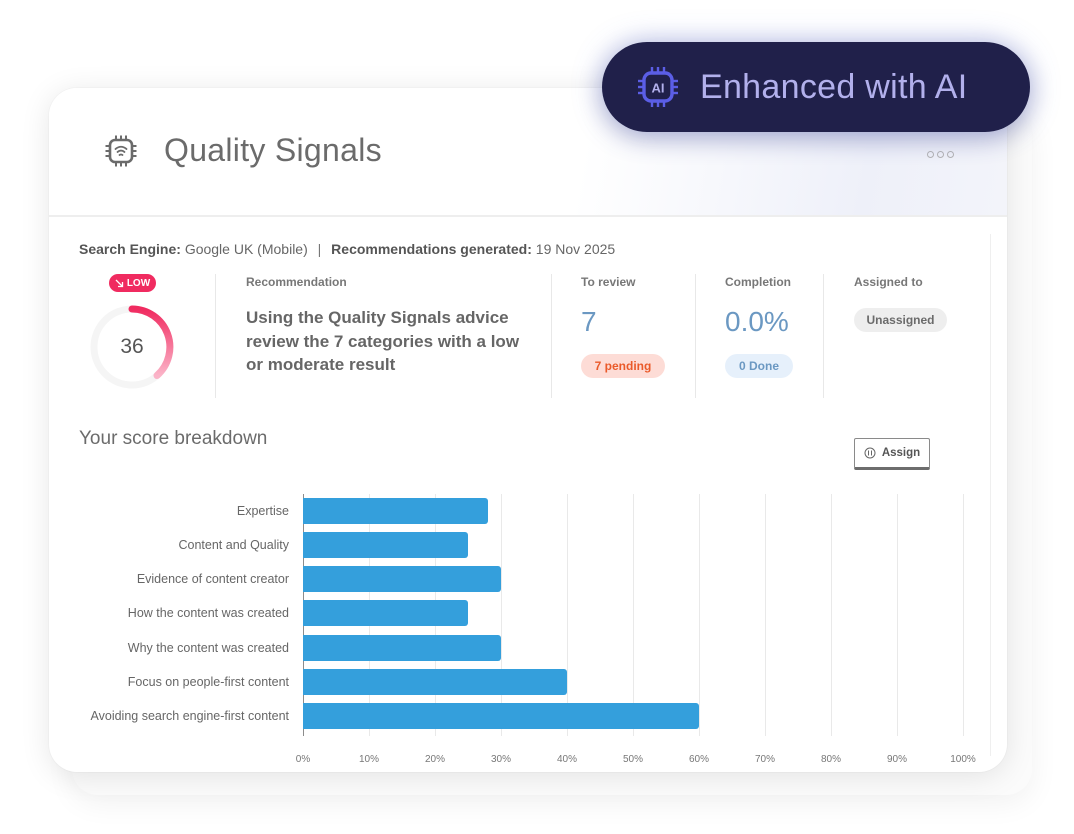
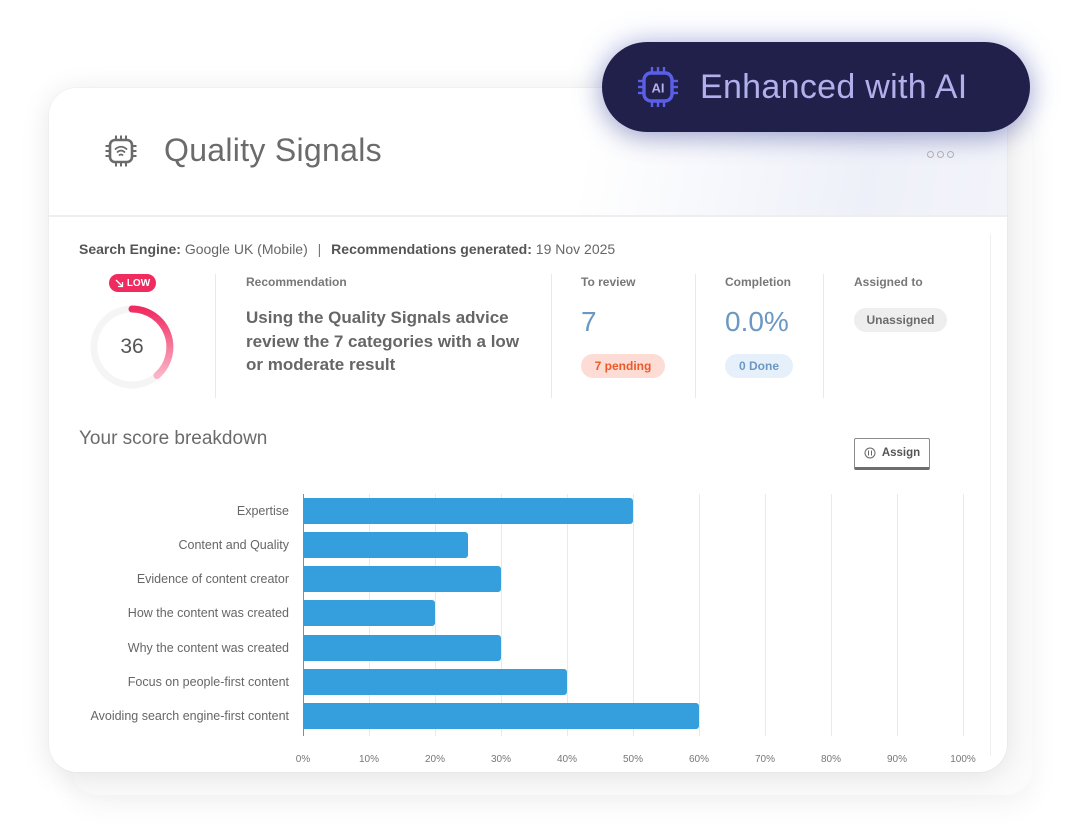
Expertise: 28% -> 50%
How the content was created: 25% -> 20%
